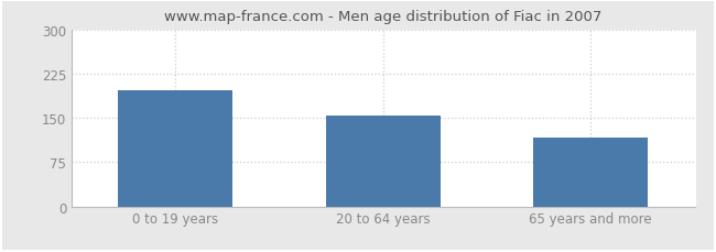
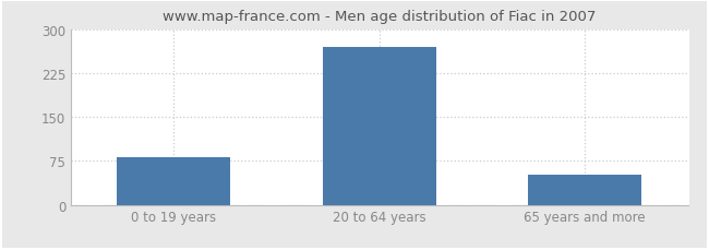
0 to 19 years: 196 -> 82
20 to 64 years: 154 -> 270
65 years and more: 116 -> 52
